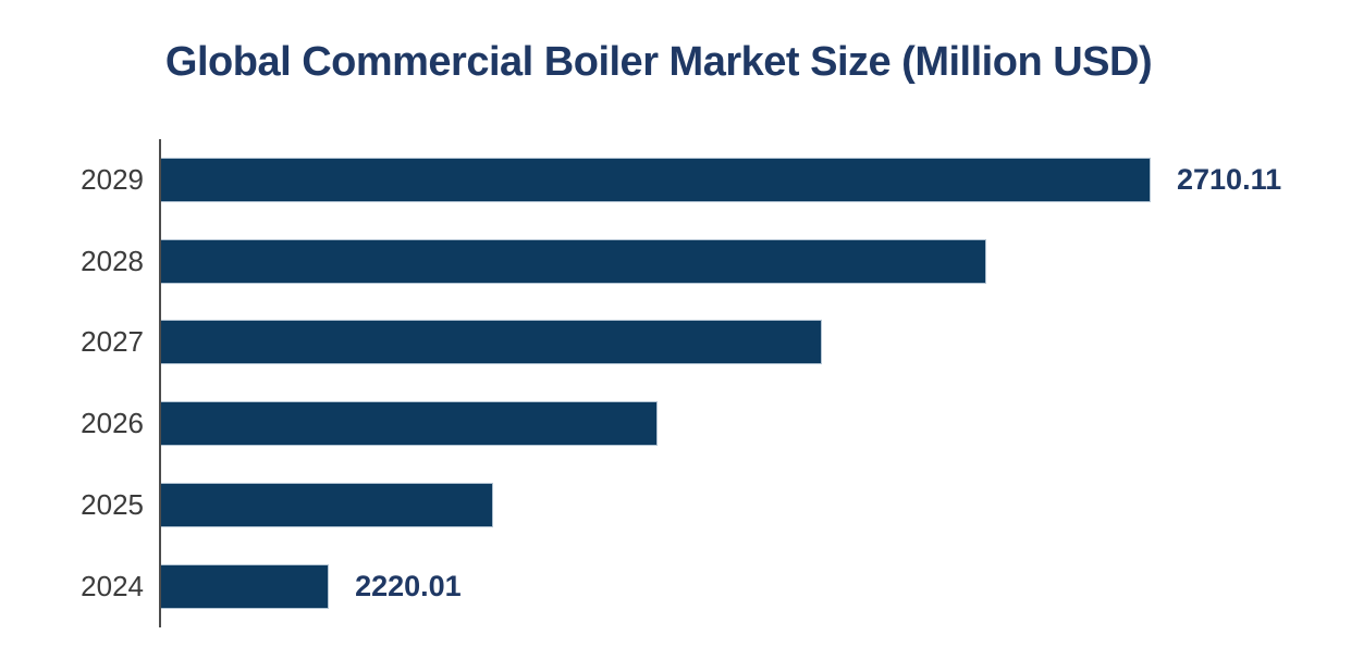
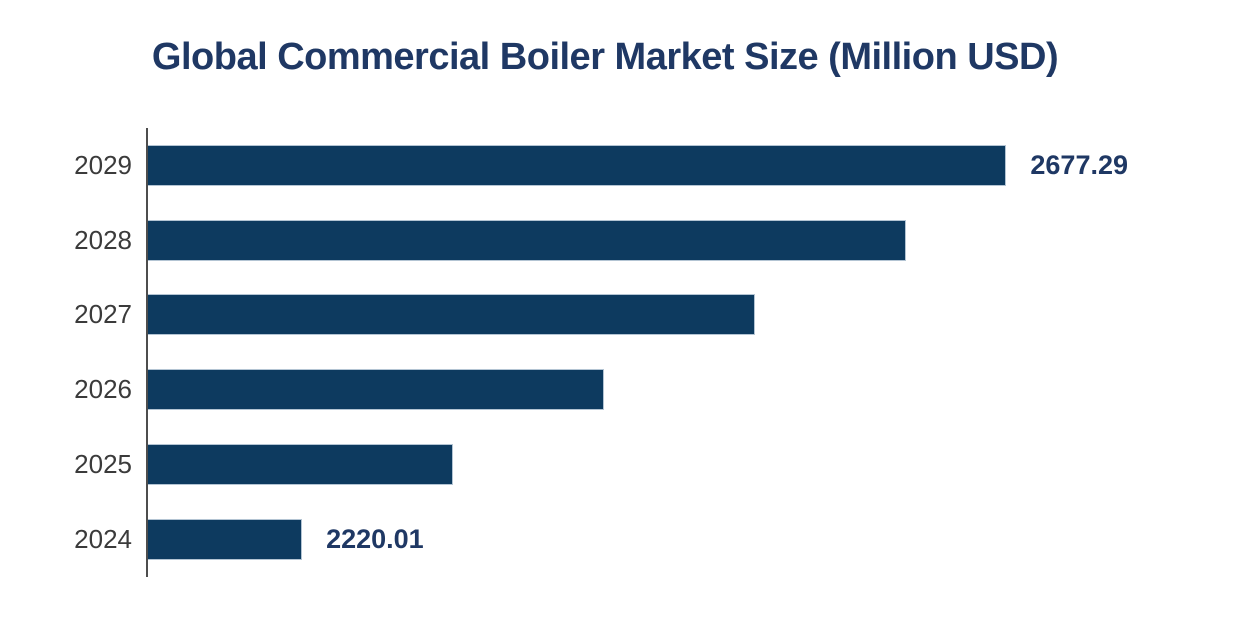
2029: 2710.11 -> 2677.29
